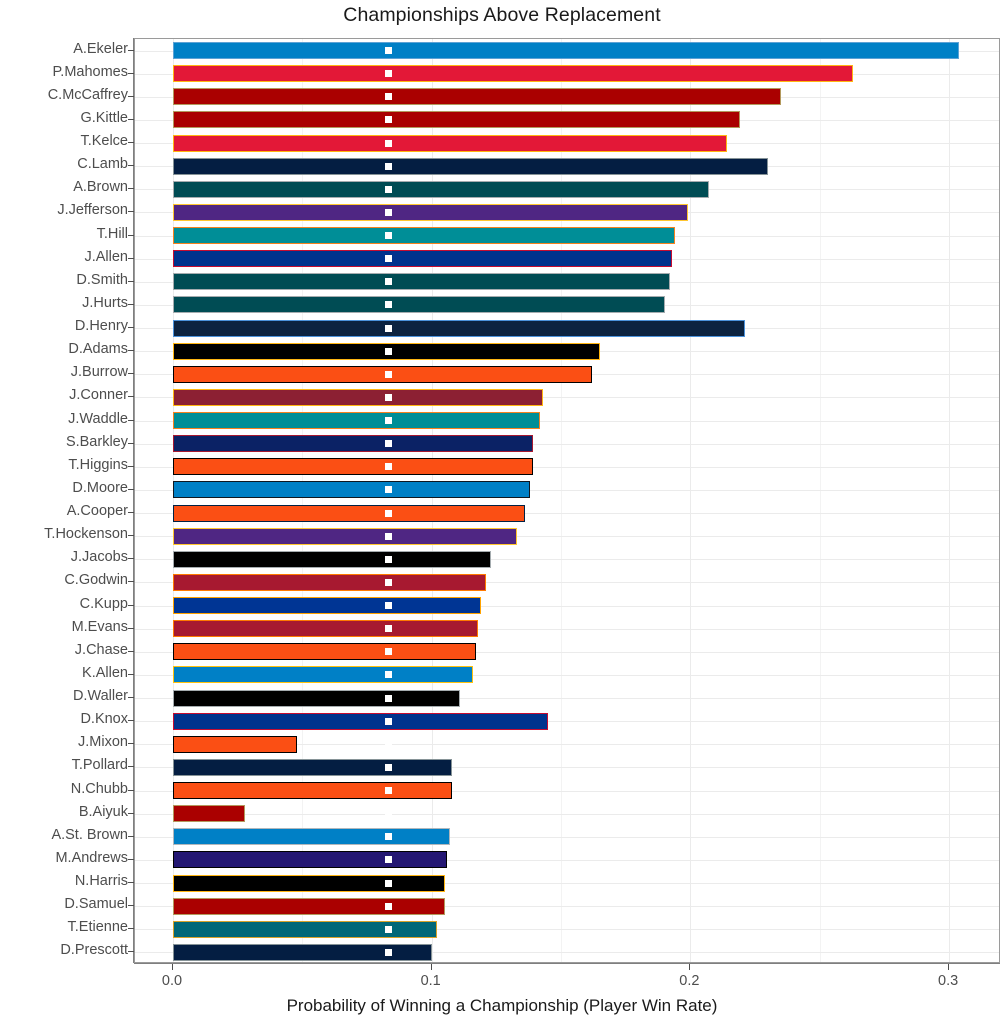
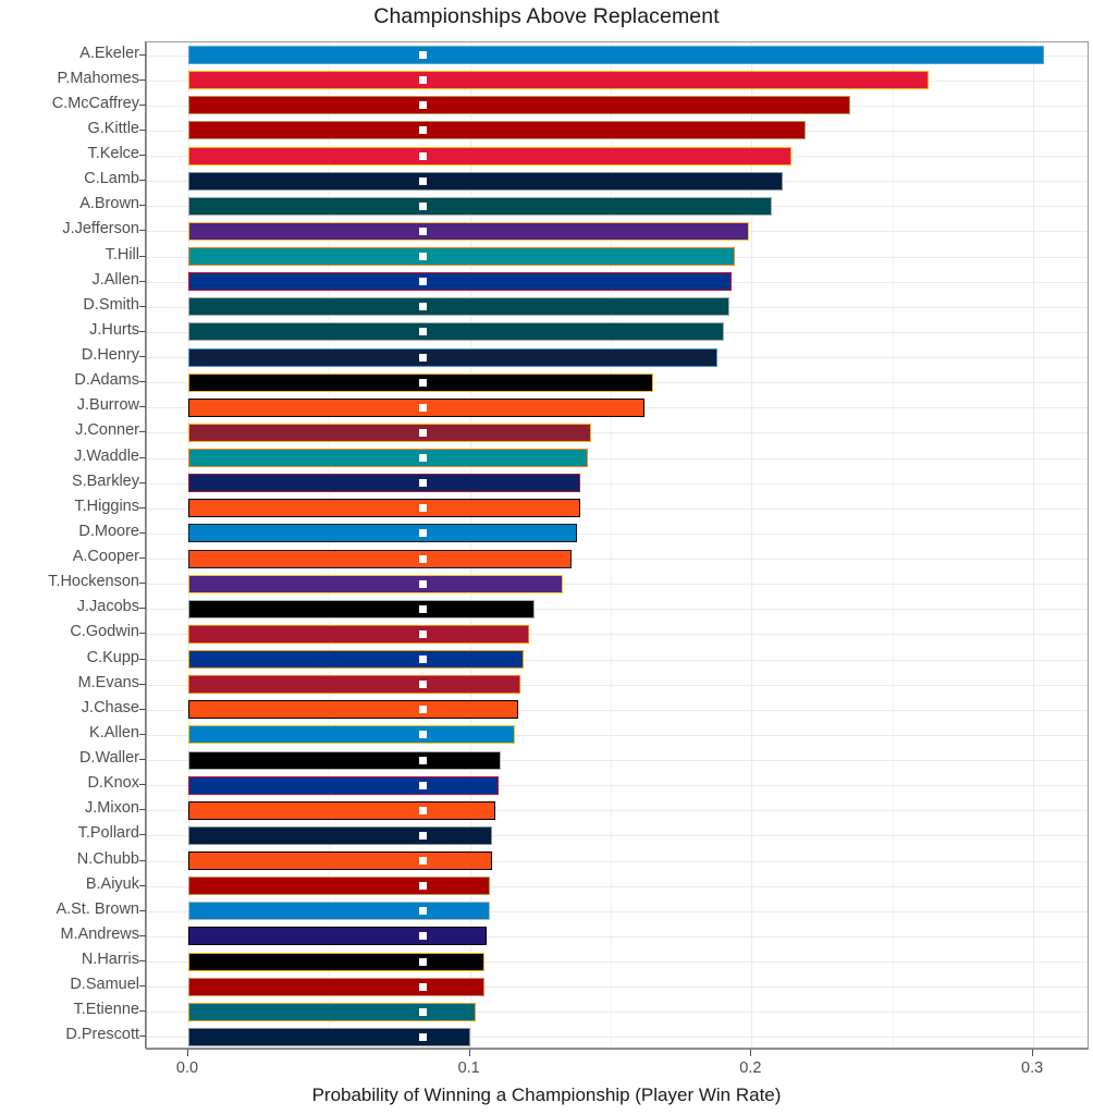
C.Lamb: 0.230 -> 0.211
D.Henry: 0.221 -> 0.188
D.Knox: 0.145 -> 0.110
J.Mixon: 0.048 -> 0.109
B.Aiyuk: 0.028 -> 0.107
